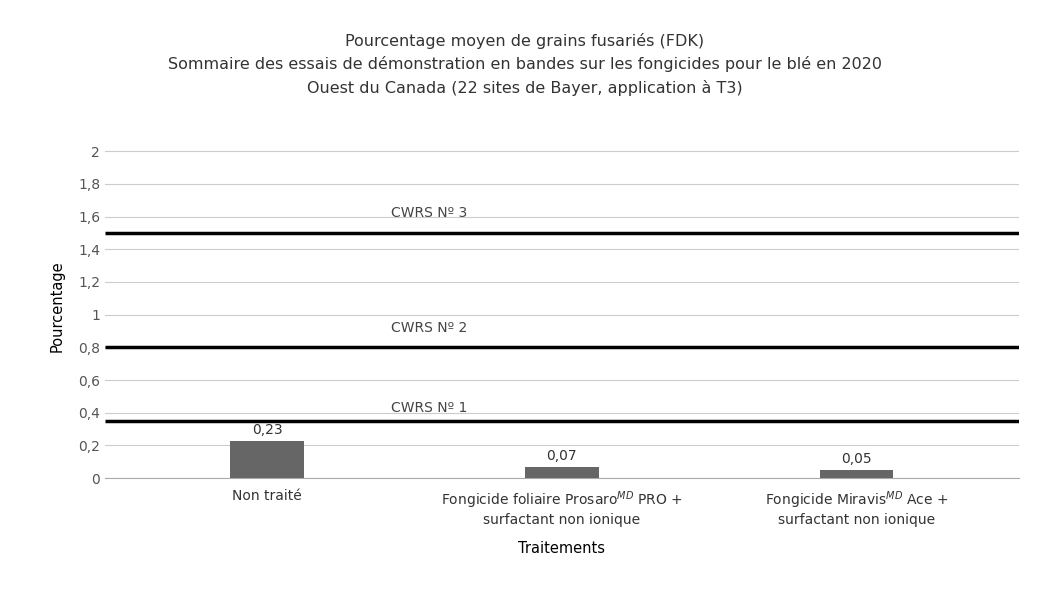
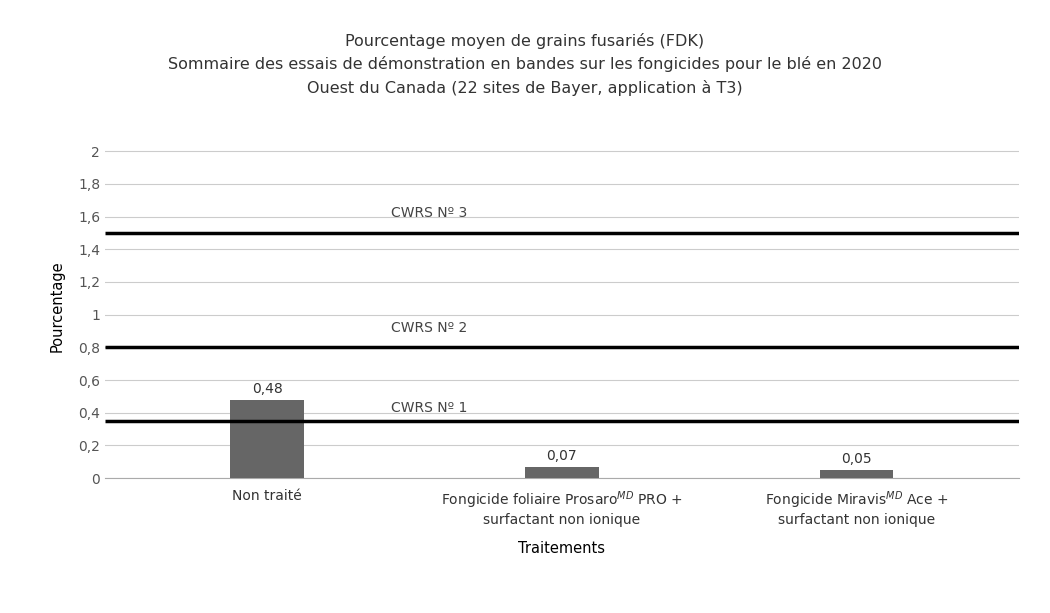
Non traité: 0,23 -> 0,48
